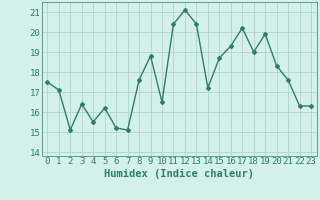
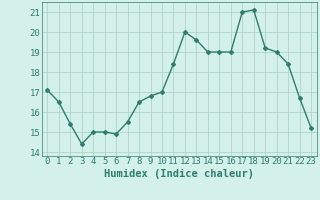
0: 17.5 -> 17.1
1: 17.1 -> 16.5
2: 15.1 -> 15.4
3: 16.4 -> 14.4
4: 15.5 -> 15.0
5: 16.2 -> 15.0
6: 15.2 -> 14.9
7: 15.1 -> 15.5
8: 17.6 -> 16.5
9: 18.8 -> 16.8
10: 16.5 -> 17.0
11: 20.4 -> 18.4
12: 21.1 -> 20.0
13: 20.4 -> 19.6
14: 17.2 -> 19.0
15: 18.7 -> 19.0
16: 19.3 -> 19.0
17: 20.2 -> 21.0
18: 19.0 -> 21.1
19: 19.9 -> 19.2
20: 18.3 -> 19.0
21: 17.6 -> 18.4
22: 16.3 -> 16.7
23: 16.3 -> 15.2
